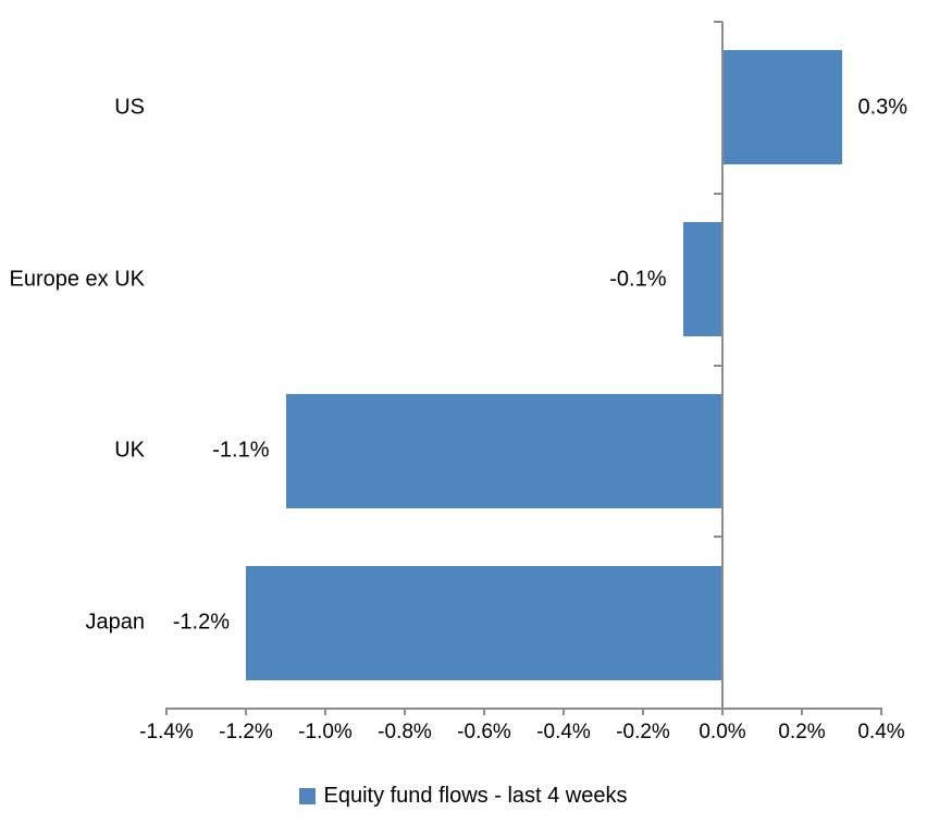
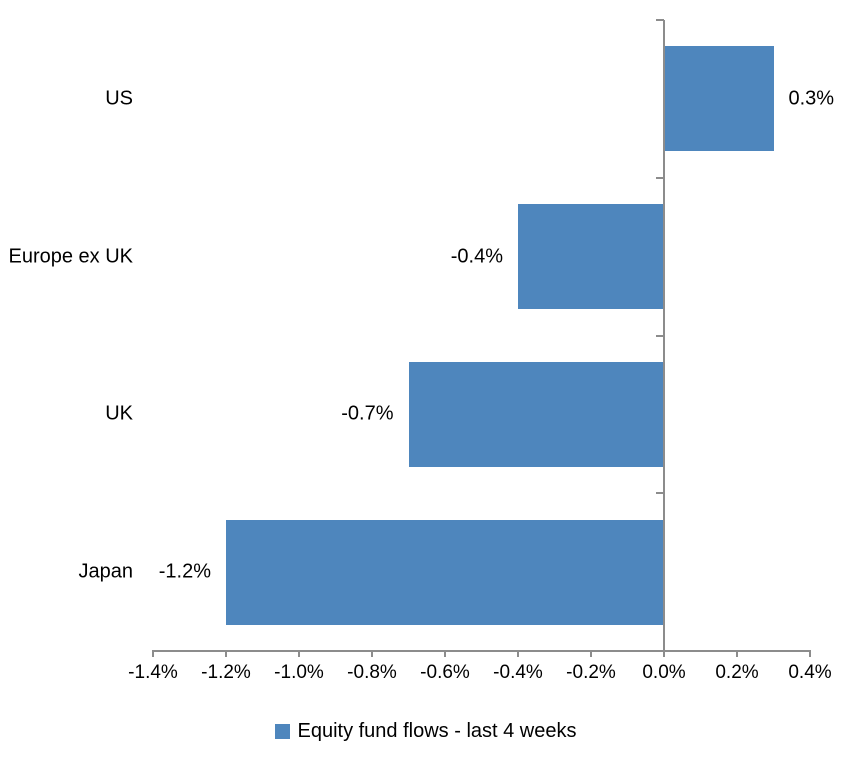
Europe ex UK: -0.1% -> -0.4%
UK: -1.1% -> -0.7%
